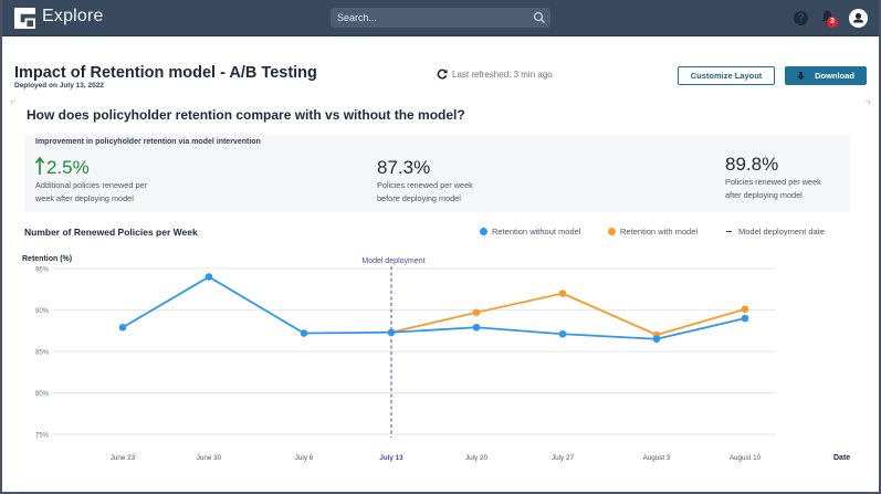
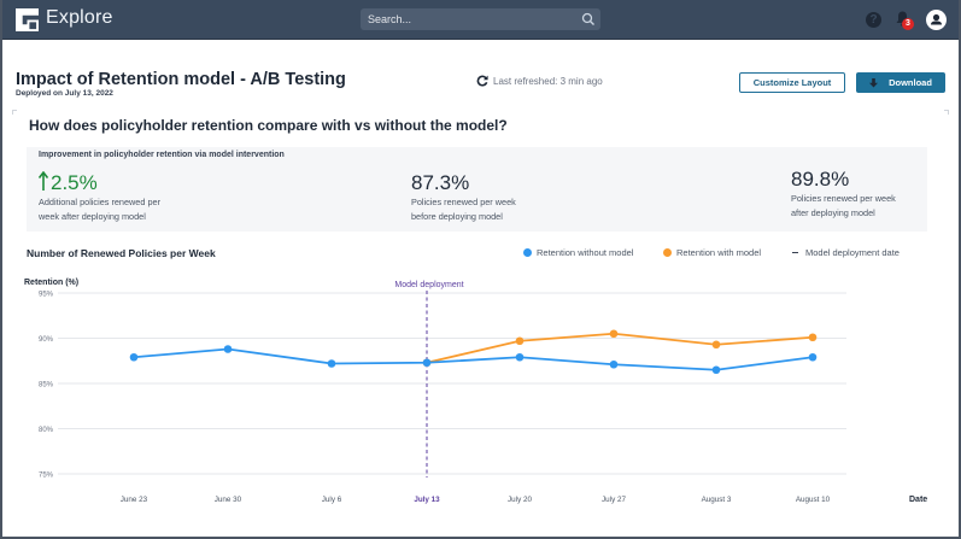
Retention without model/June 30: 94% -> 89%
Retention with model/July 27: 92% -> 90%
Retention with model/August 3: 87% -> 89%
Retention without model/August 10: 89% -> 88%
